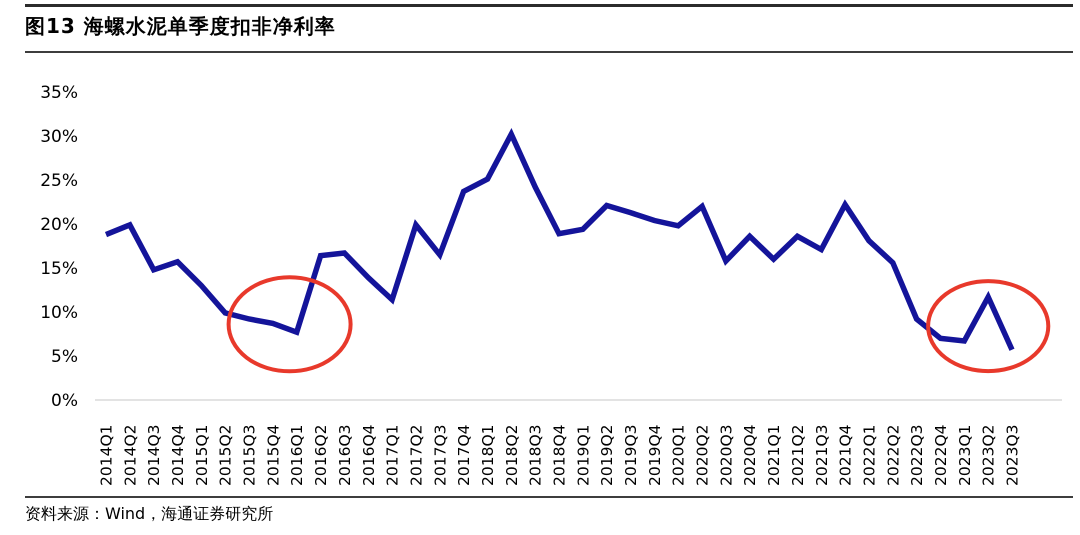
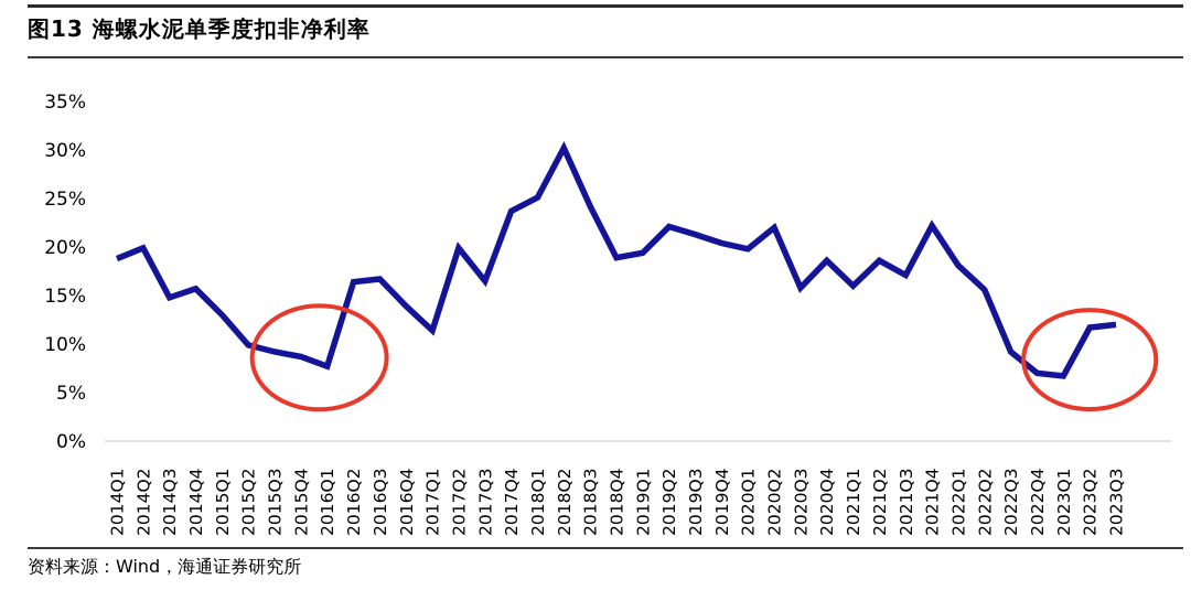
2023Q3: 6% -> 12%
